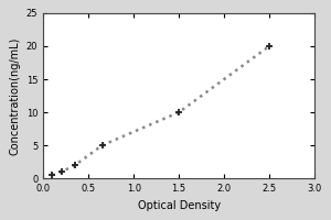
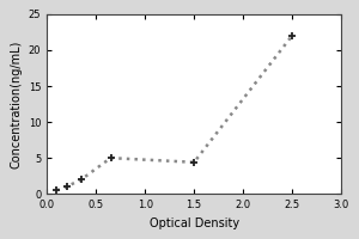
1.5: 10.0 -> 4.4
2.5: 20.0 -> 22.0
